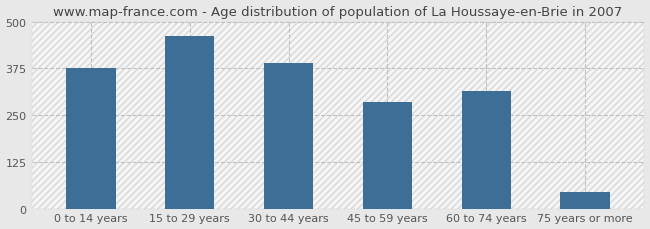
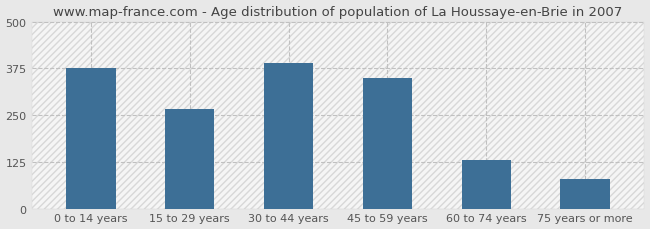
15 to 29 years: 460 -> 265
45 to 59 years: 285 -> 350
60 to 74 years: 315 -> 130
75 years or more: 45 -> 78
